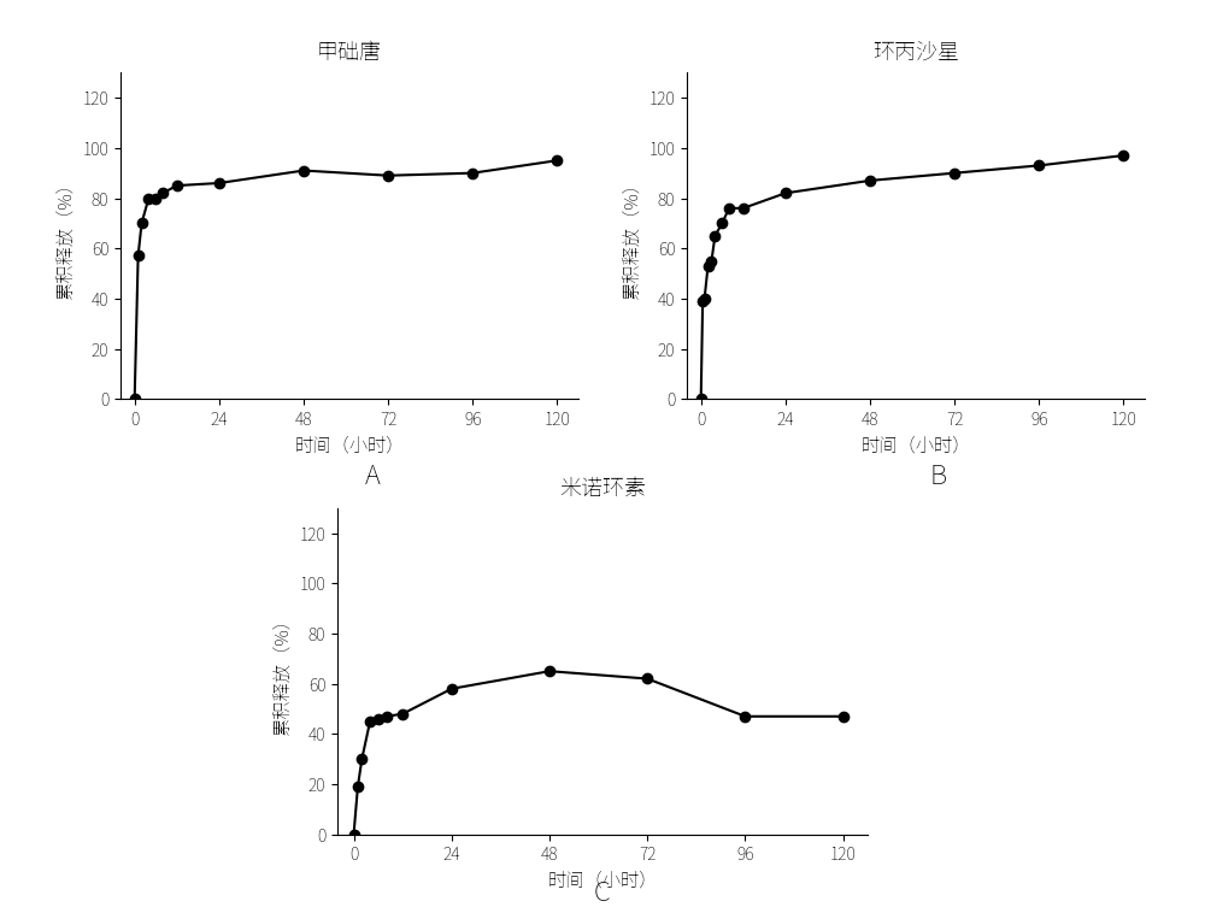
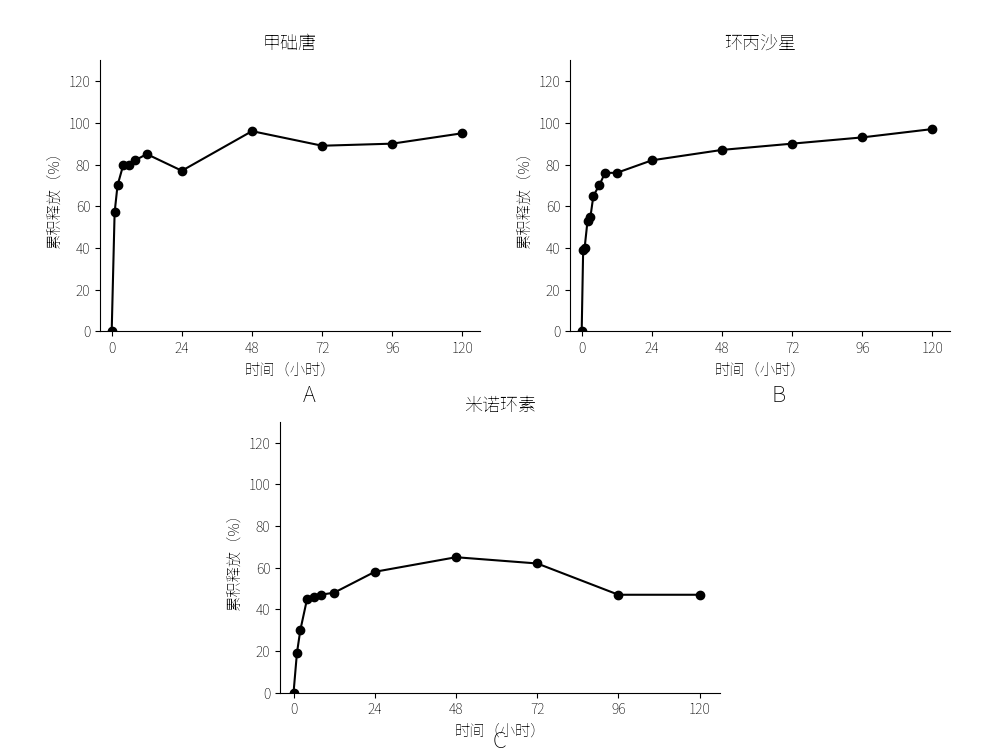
甲础唐/24: 86 -> 77
甲础唐/48: 91 -> 96
